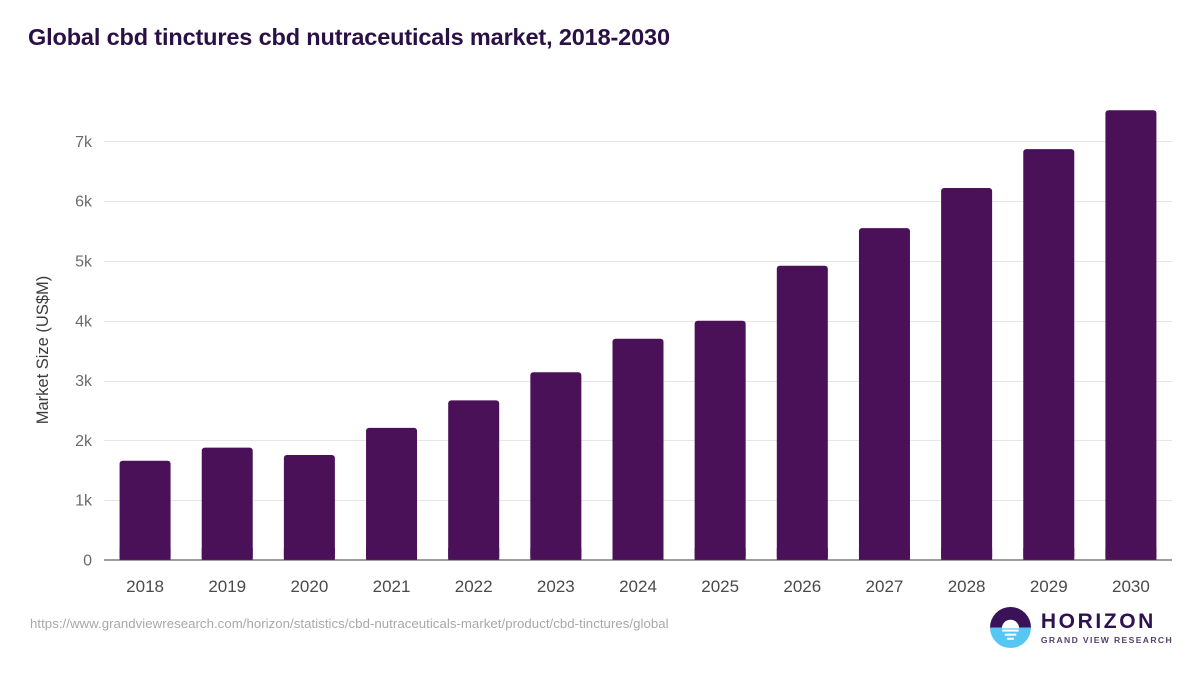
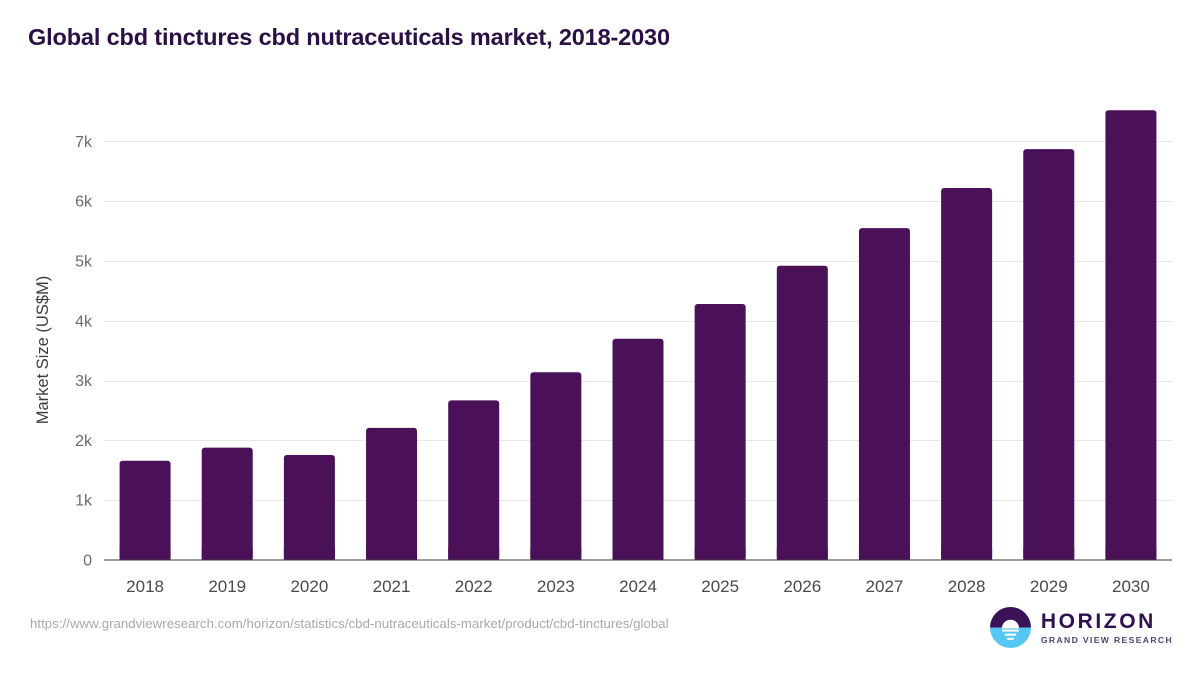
2025: 4.0k -> 4.3k
